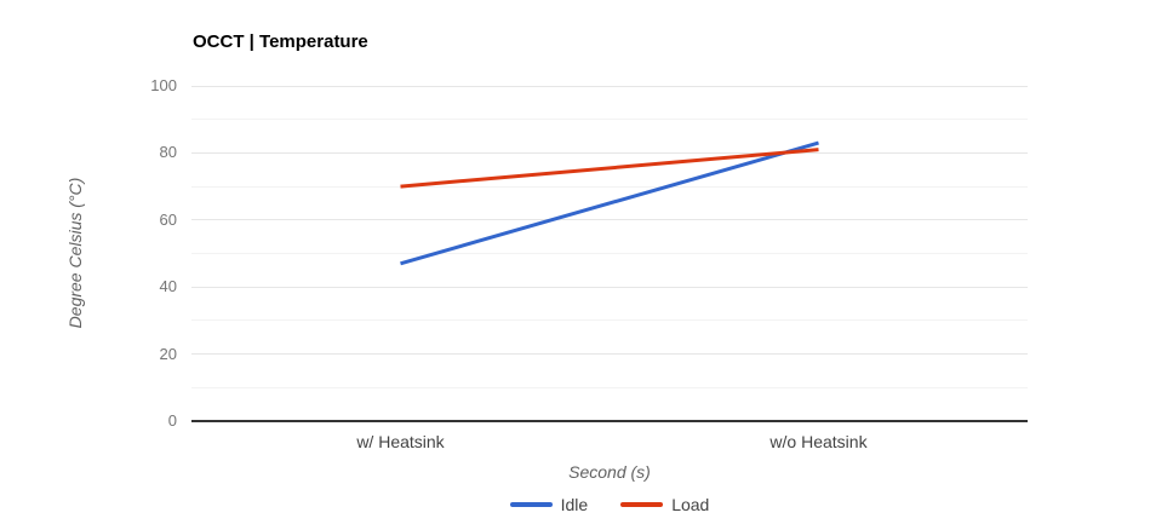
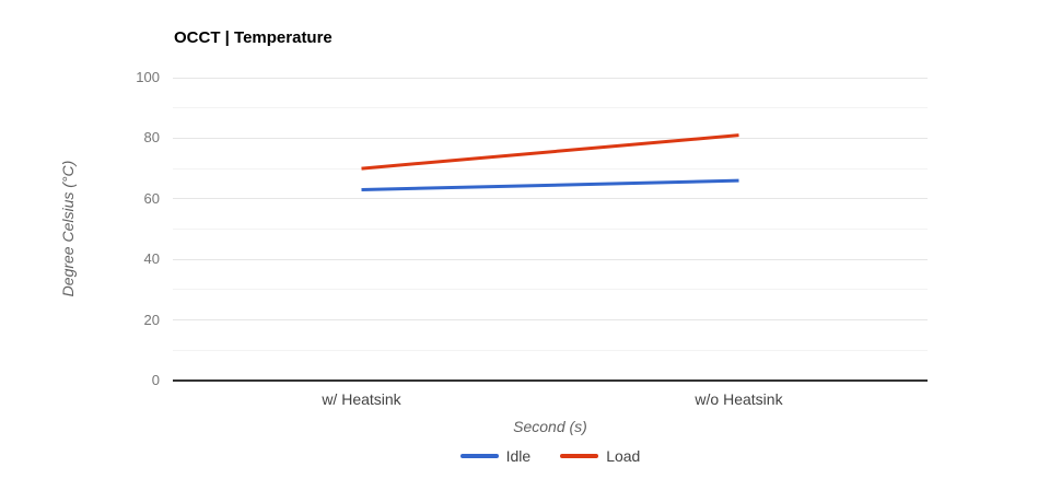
Idle/w/ Heatsink: 47 -> 63
Idle/w/o Heatsink: 83 -> 66
